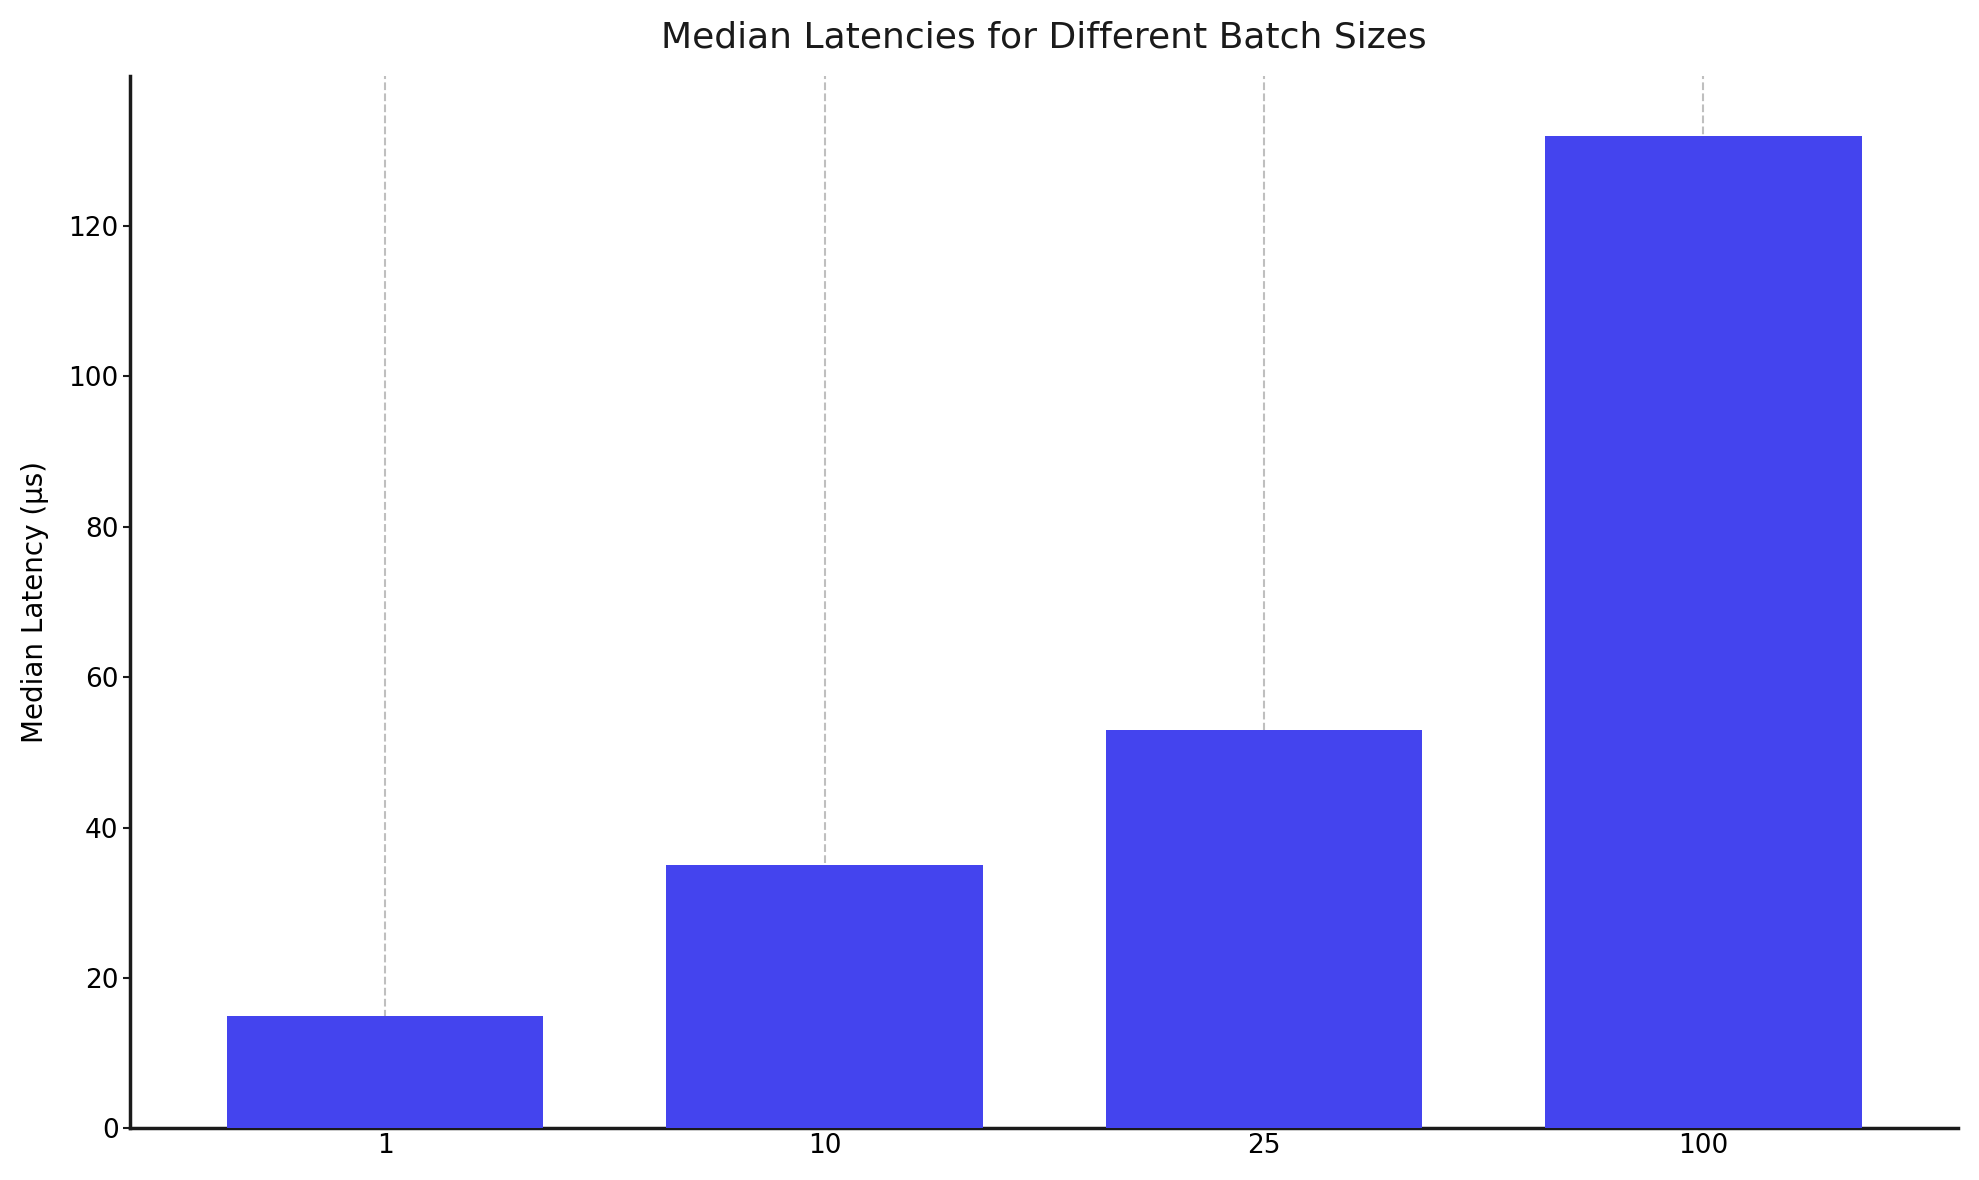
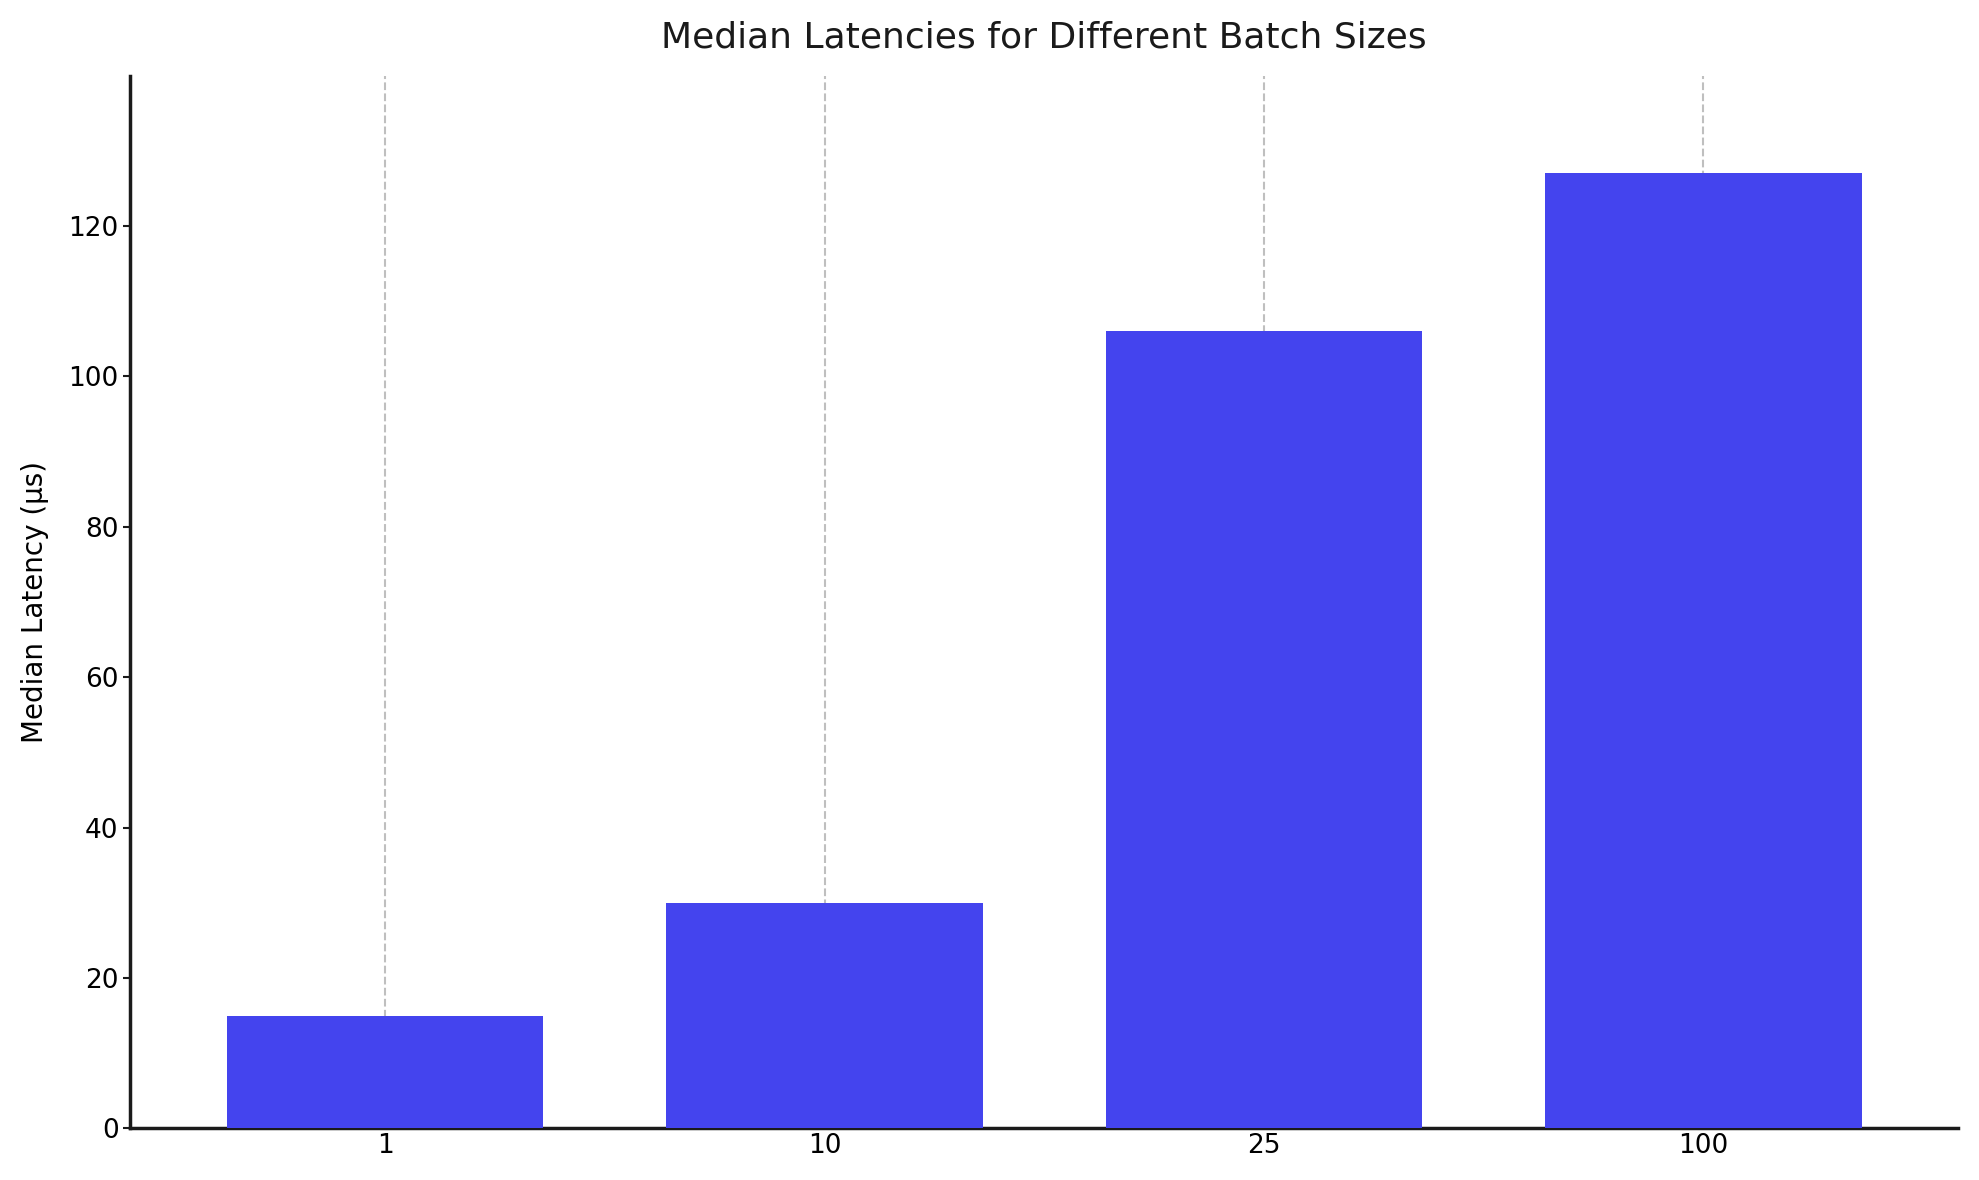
10: 35 -> 30
25: 53 -> 106
100: 132 -> 127
